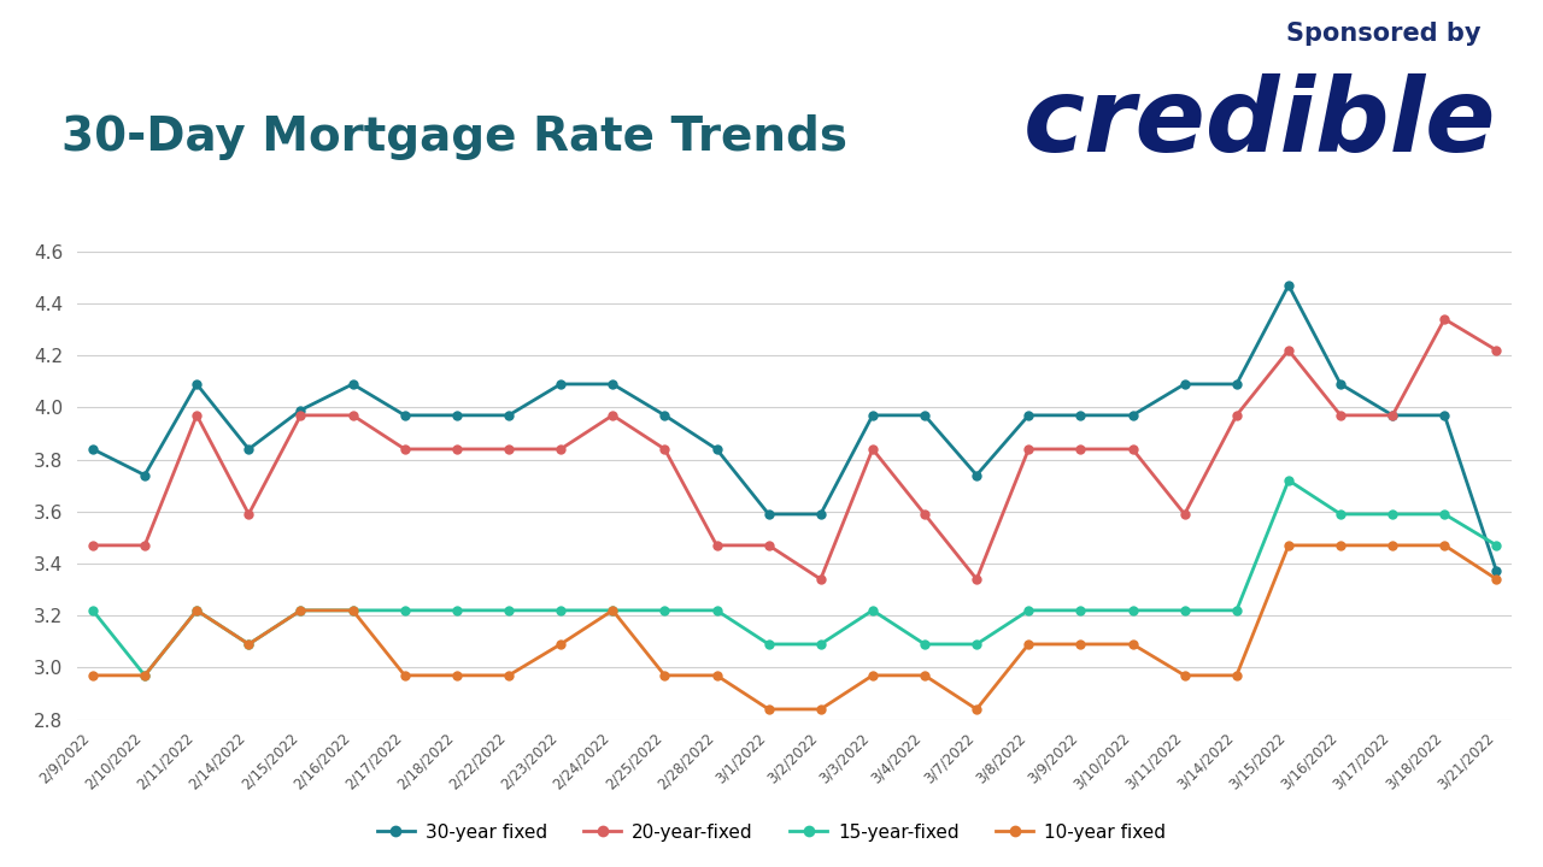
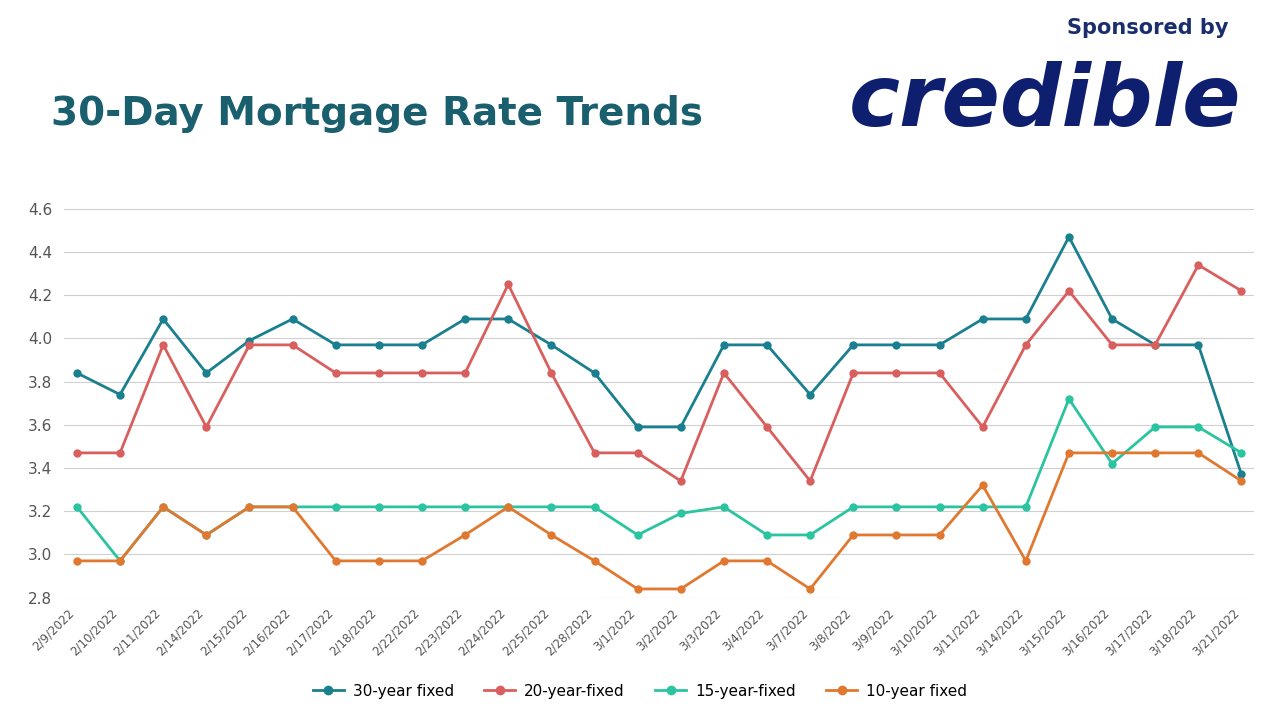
20-year-fixed/2/24/2022: 3.97 -> 4.25
10-year fixed/2/25/2022: 2.97 -> 3.09
15-year-fixed/3/2/2022: 3.09 -> 3.19
10-year fixed/3/11/2022: 2.97 -> 3.32
15-year-fixed/3/16/2022: 3.59 -> 3.42
